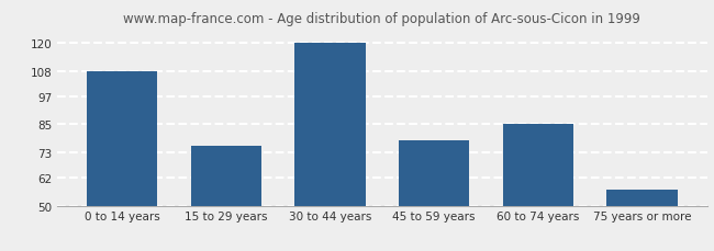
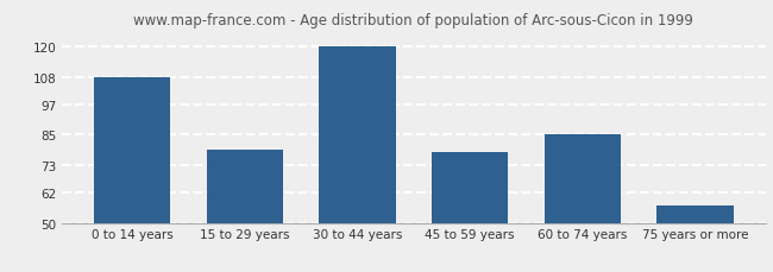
15 to 29 years: 76 -> 79
